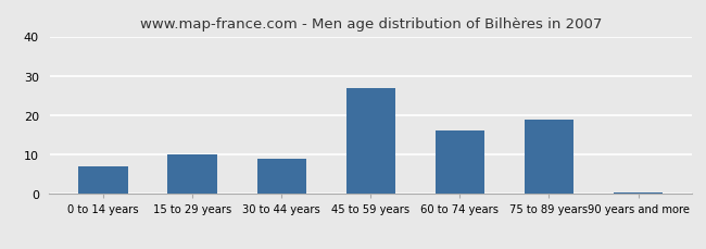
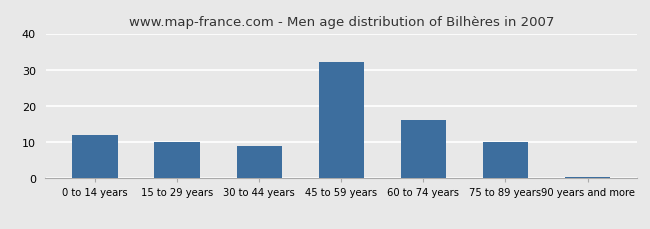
0 to 14 years: 7.0 -> 12.0
45 to 59 years: 27.0 -> 32.0
75 to 89 years: 19.0 -> 10.0
